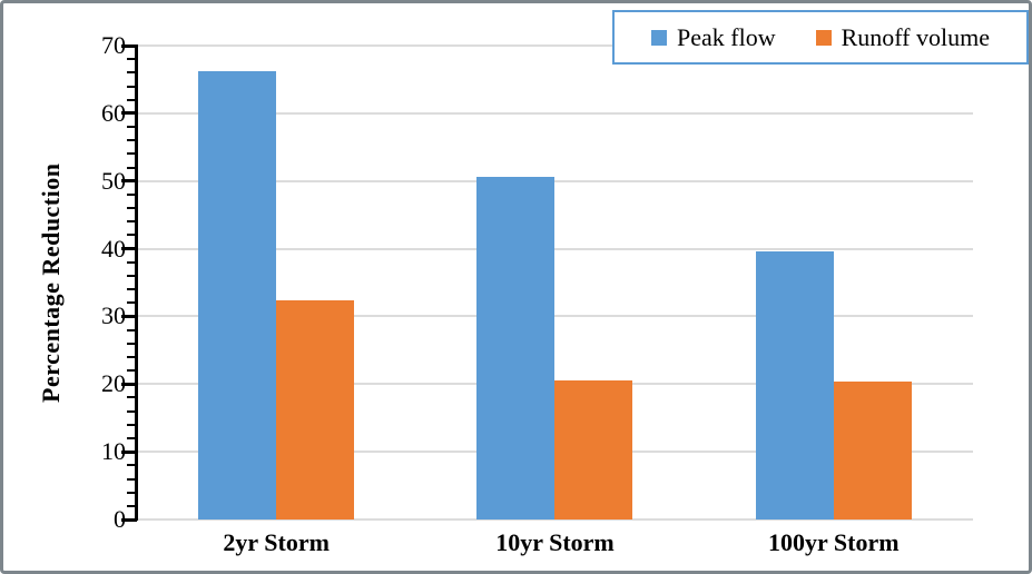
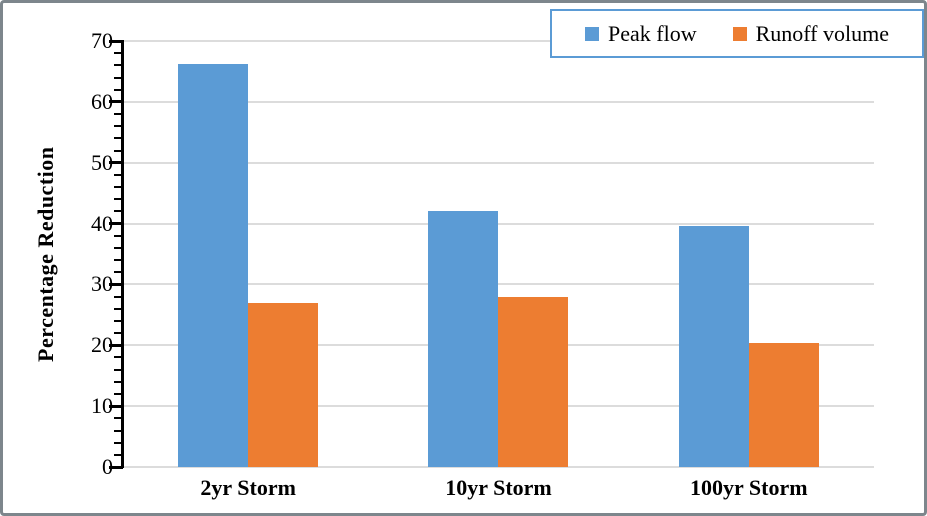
Runoff volume/2yr Storm: 32 -> 27
Peak flow/10yr Storm: 51 -> 42
Runoff volume/10yr Storm: 21 -> 28
